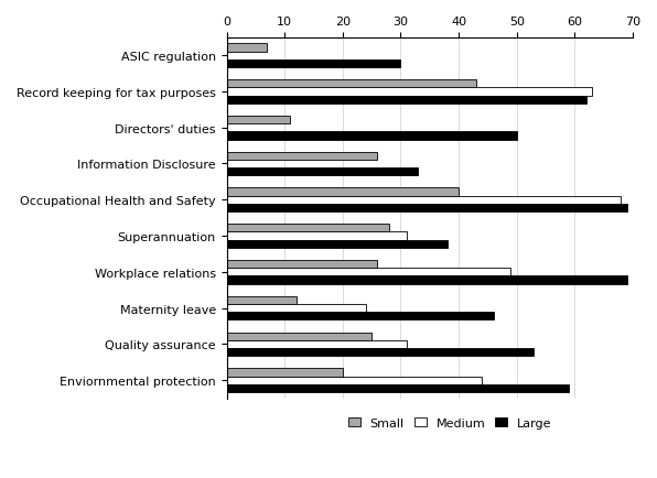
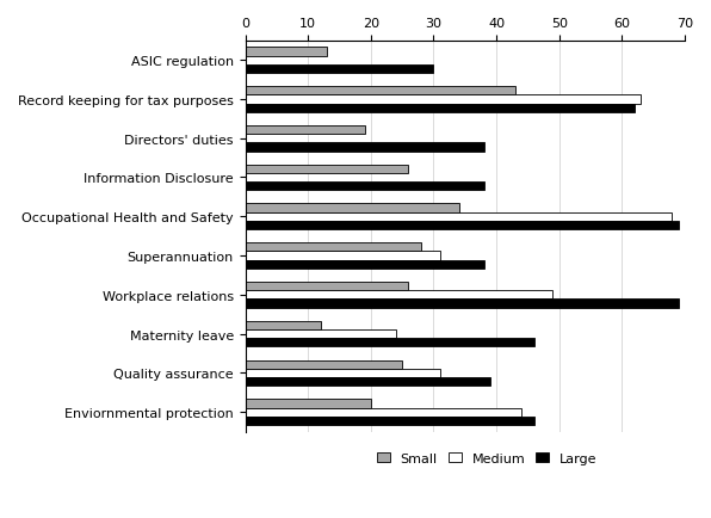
Small/ASIC regulation: 7 -> 13
Small/Directors' duties: 11 -> 19
Large/Directors' duties: 50 -> 38
Large/Information Disclosure: 33 -> 38
Small/Occupational Health and Safety: 40 -> 34
Large/Quality assurance: 53 -> 39
Large/Enviornmental protection: 59 -> 46
